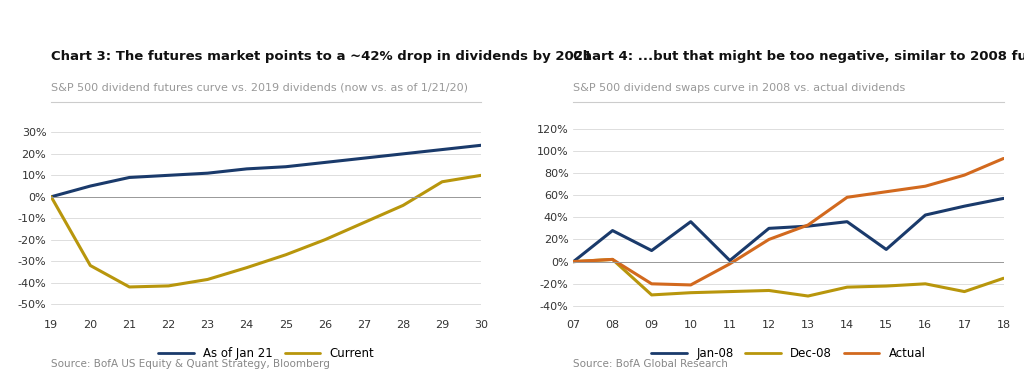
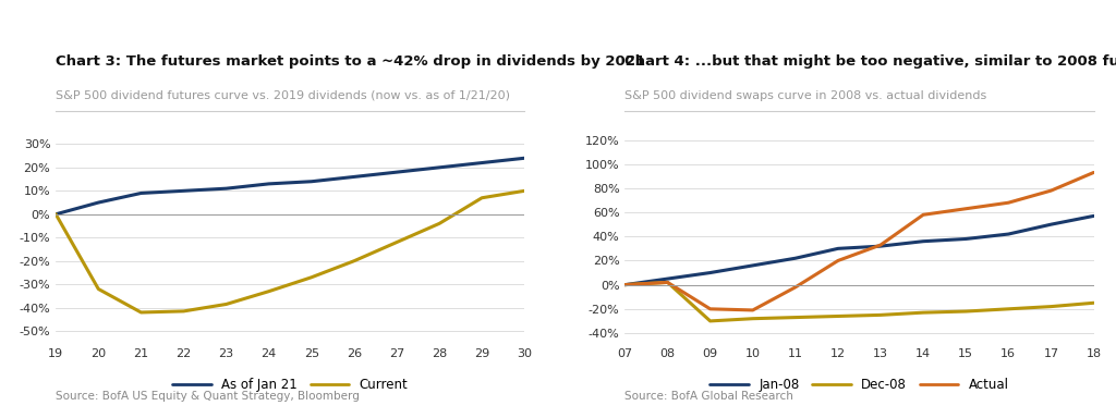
Jan-08/08: 28% -> 5%
Jan-08/10: 36% -> 16%
Jan-08/11: 1% -> 22%
Dec-08/13: -31% -> -25%
Jan-08/15: 11% -> 38%
Dec-08/17: -27% -> -18%
